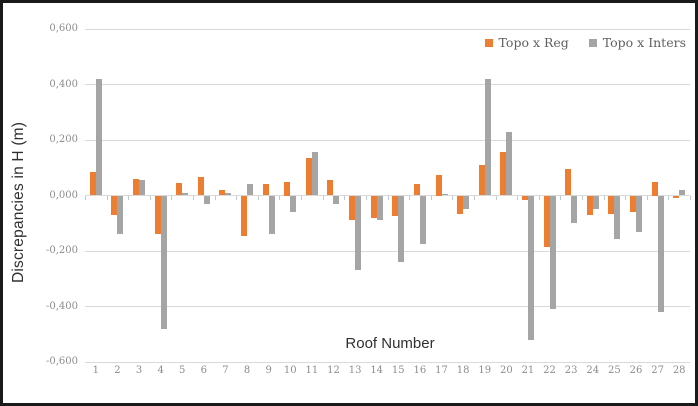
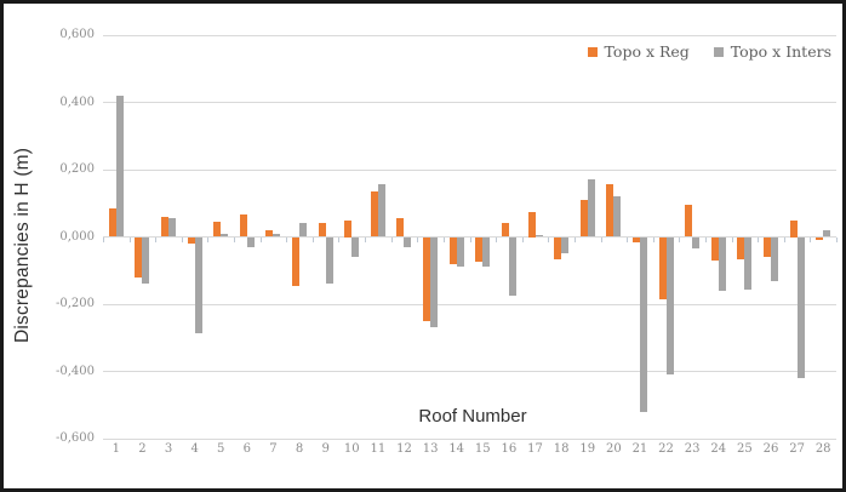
Topo x Reg/2: -0,07 -> -0,12
Topo x Reg/4: -0,14 -> -0,02
Topo x Inters/4: -0,48 -> -0,28
Topo x Reg/13: -0,09 -> -0,25
Topo x Inters/15: -0,24 -> -0,09
Topo x Inters/19: 0,42 -> 0,17
Topo x Inters/20: 0,23 -> 0,12
Topo x Inters/23: -0,10 -> -0,04
Topo x Inters/24: -0,05 -> -0,16
